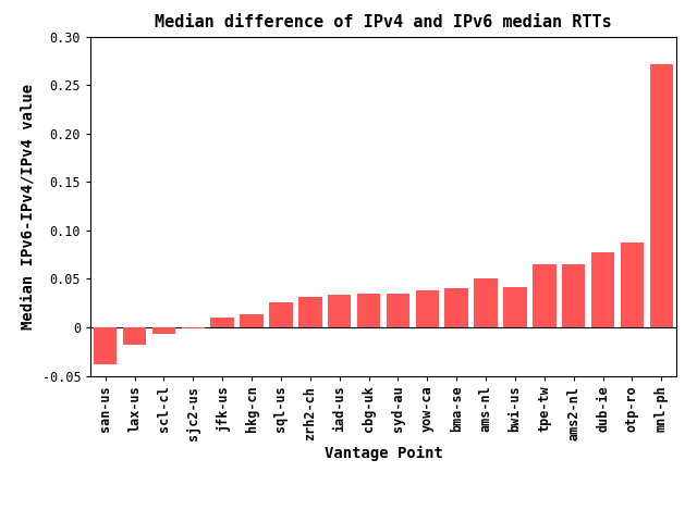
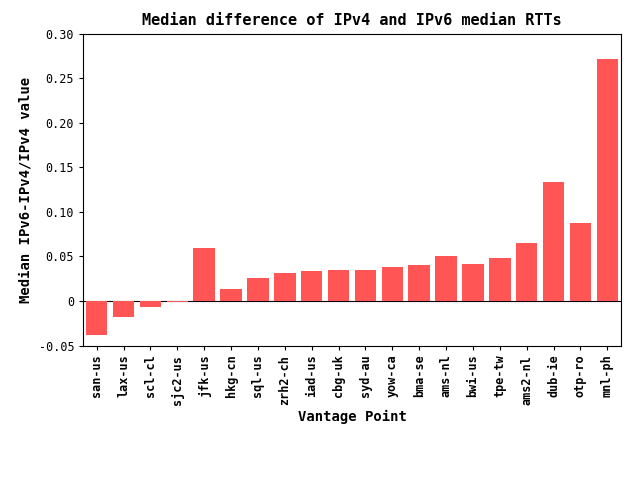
jfk-us: 0.010 -> 0.060
tpe-tw: 0.065 -> 0.048
dub-ie: 0.077 -> 0.134
